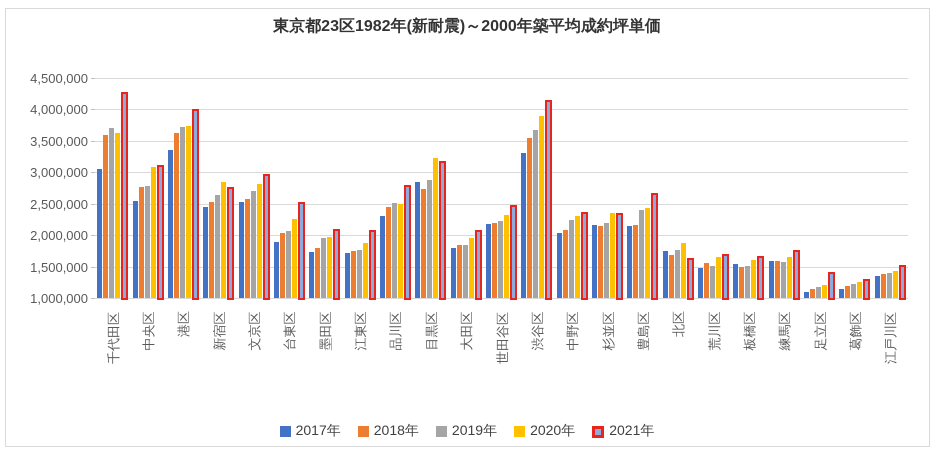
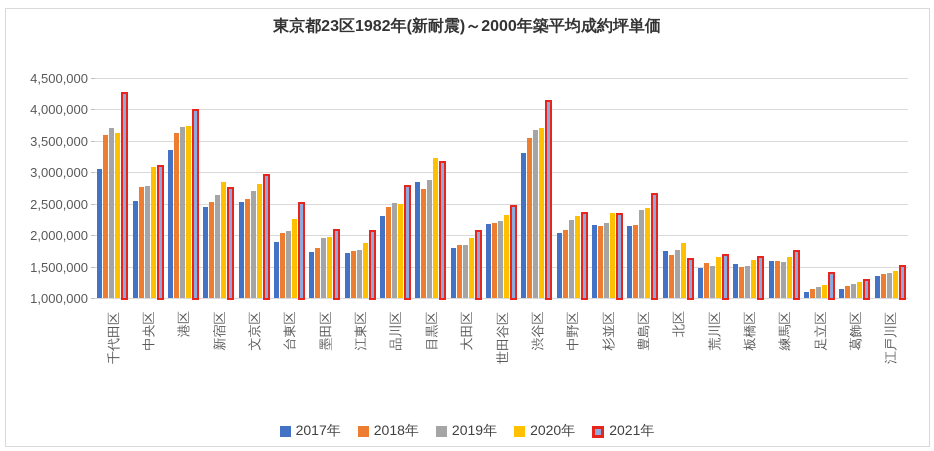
2020年/渋谷区: 3900000 -> 3700000
